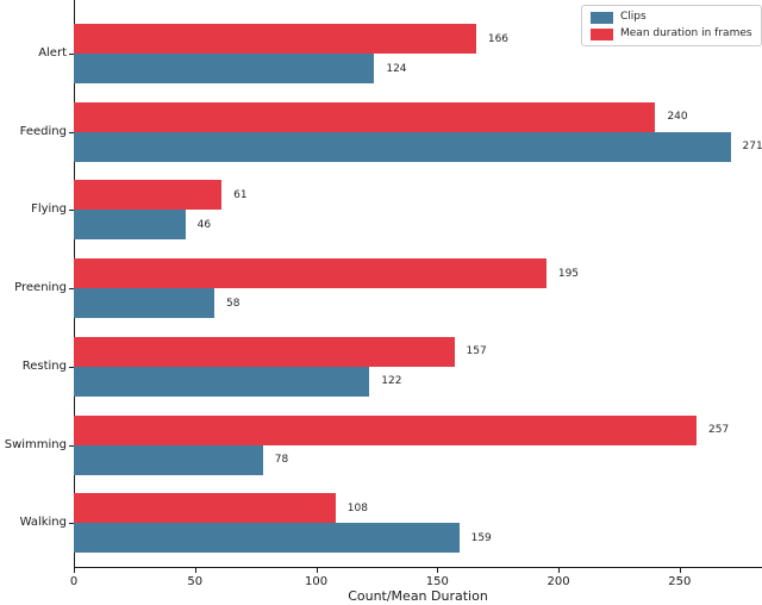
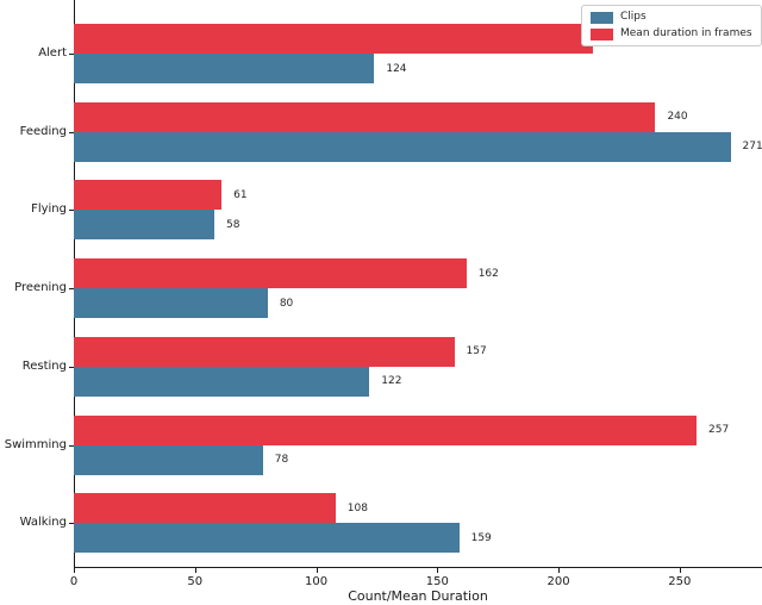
Mean duration in frames/Alert: 166 -> 214
Clips/Flying: 46 -> 58
Clips/Preening: 58 -> 80
Mean duration in frames/Preening: 195 -> 162
